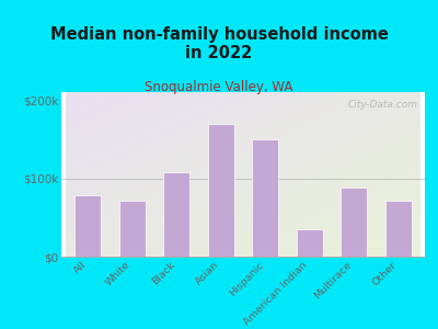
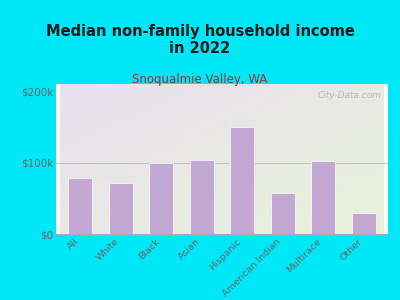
Black: $108k -> $100k
Asian: $170k -> $104k
American Indian: $35k -> $58k
Multirace: $88k -> $102k
Other: $72k -> $30k
